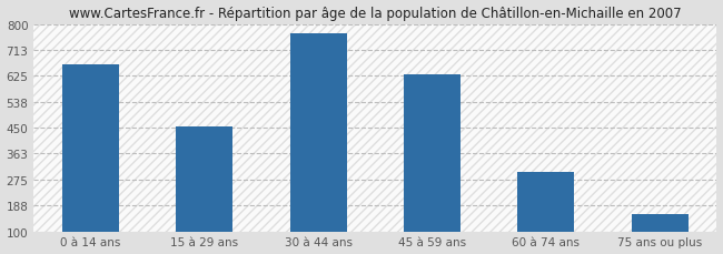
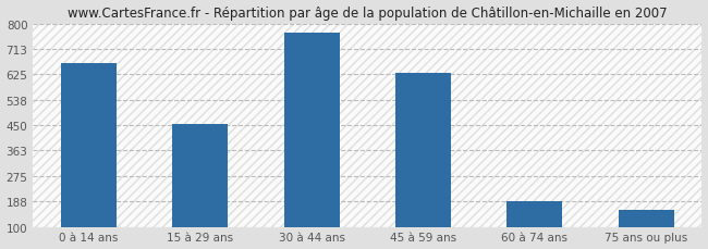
60 à 74 ans: 300 -> 190
